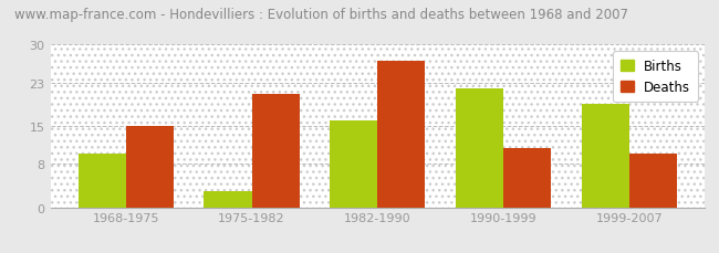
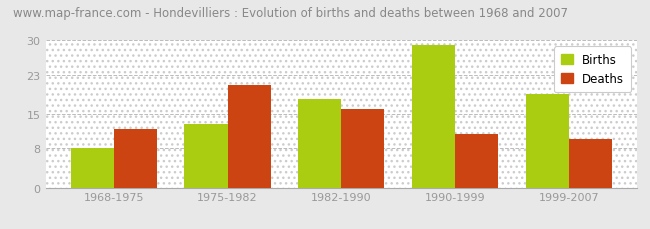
Births/1968-1975: 10 -> 8
Deaths/1968-1975: 15 -> 12
Births/1975-1982: 3 -> 13
Births/1982-1990: 16 -> 18
Deaths/1982-1990: 27 -> 16
Births/1990-1999: 22 -> 29
